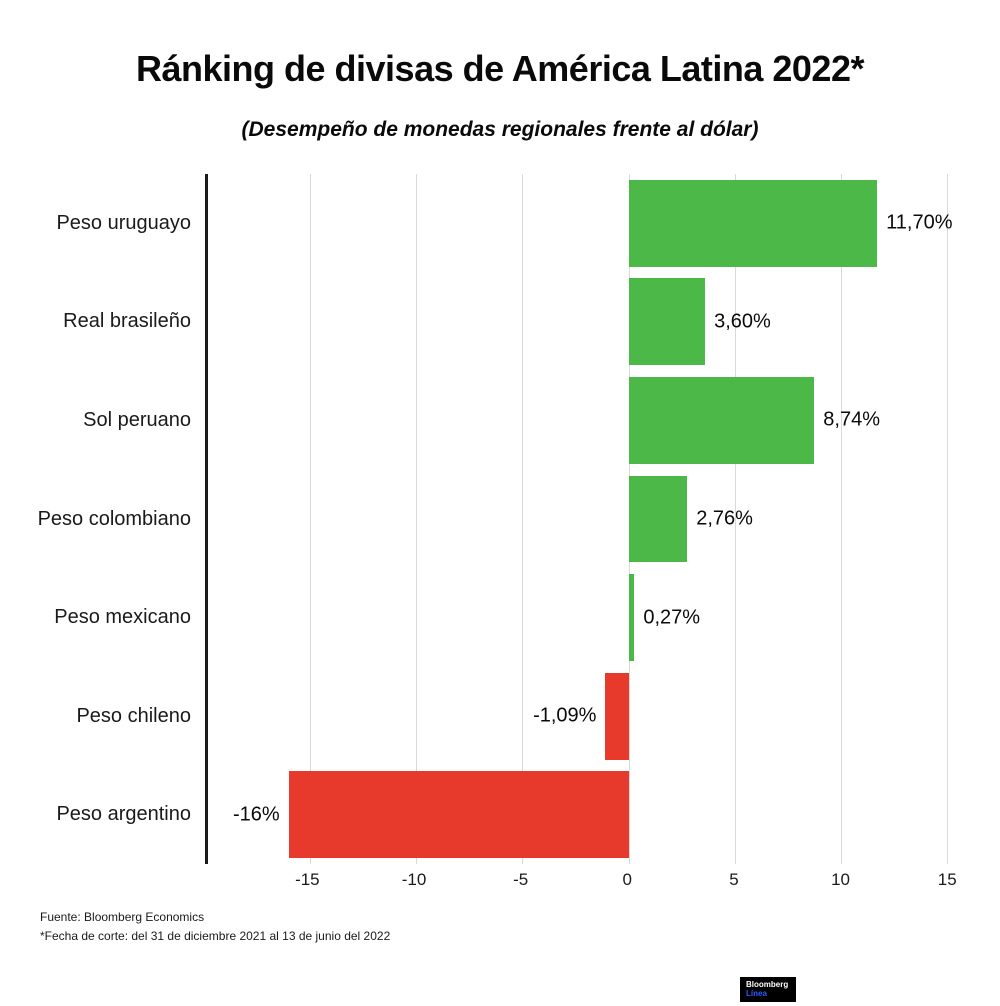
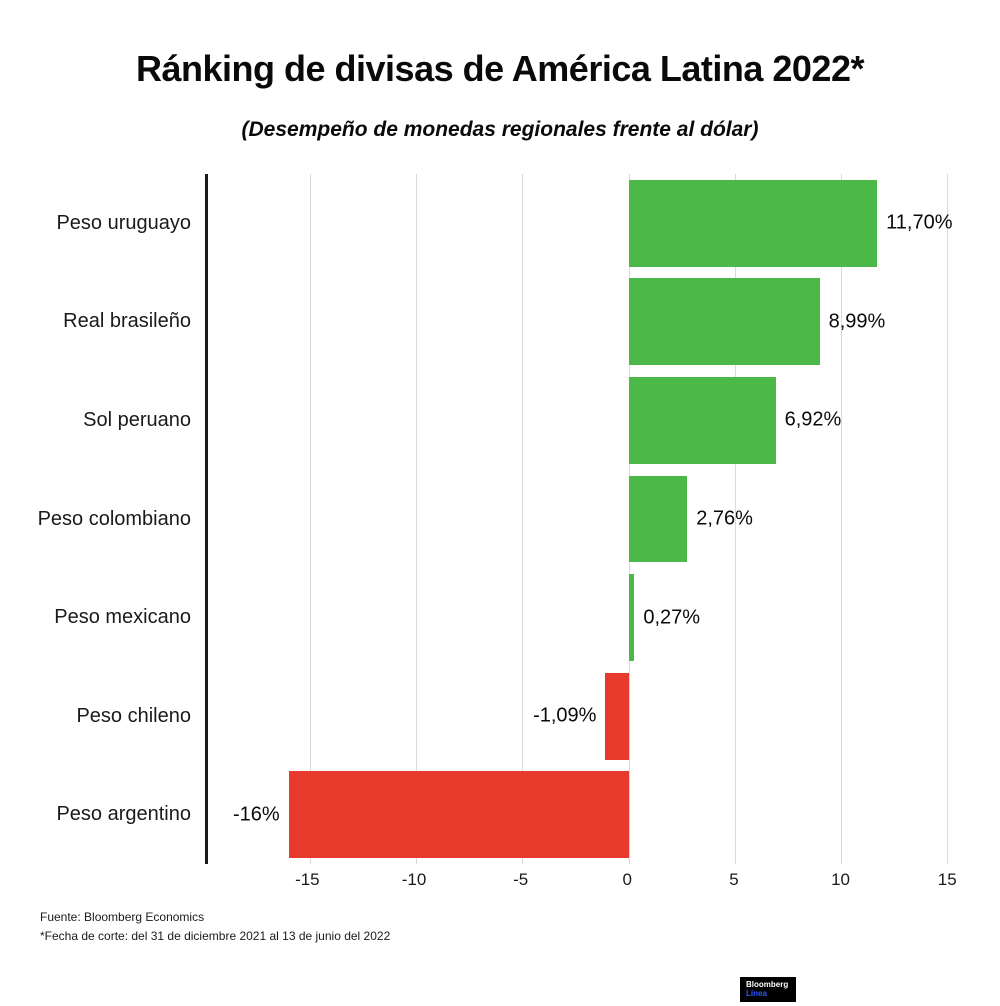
Real brasileño: 3,60% -> 8,99%
Sol peruano: 8,74% -> 6,92%
